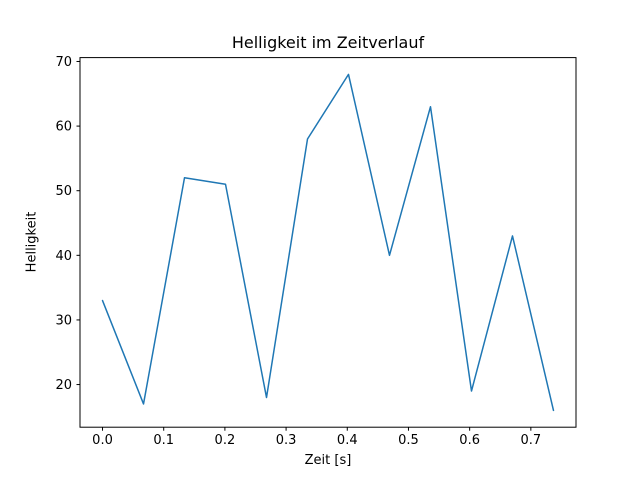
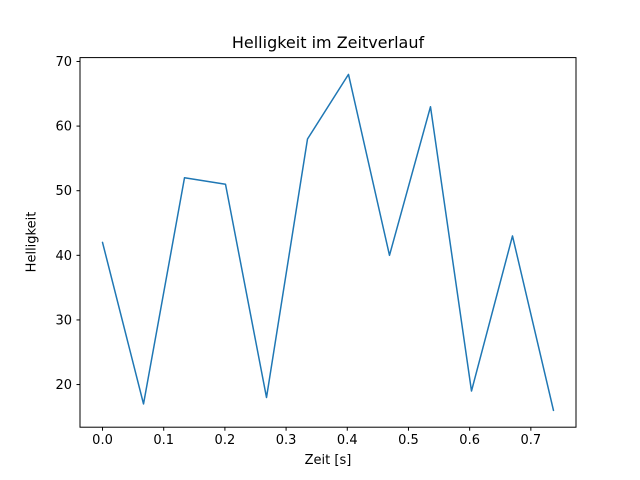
0.0: 33 -> 42
